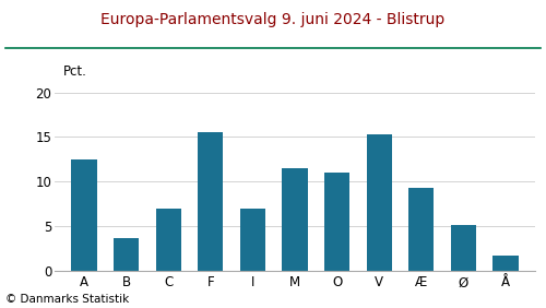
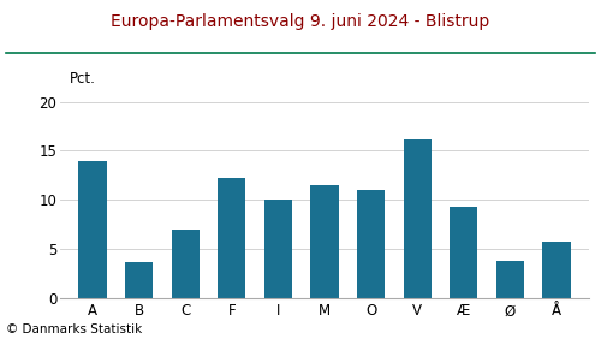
A: 12.5 -> 14.0
F: 15.5 -> 12.2
I: 7.0 -> 10.0
V: 15.3 -> 16.2
Ø: 5.2 -> 3.8
Å: 1.7 -> 5.8
